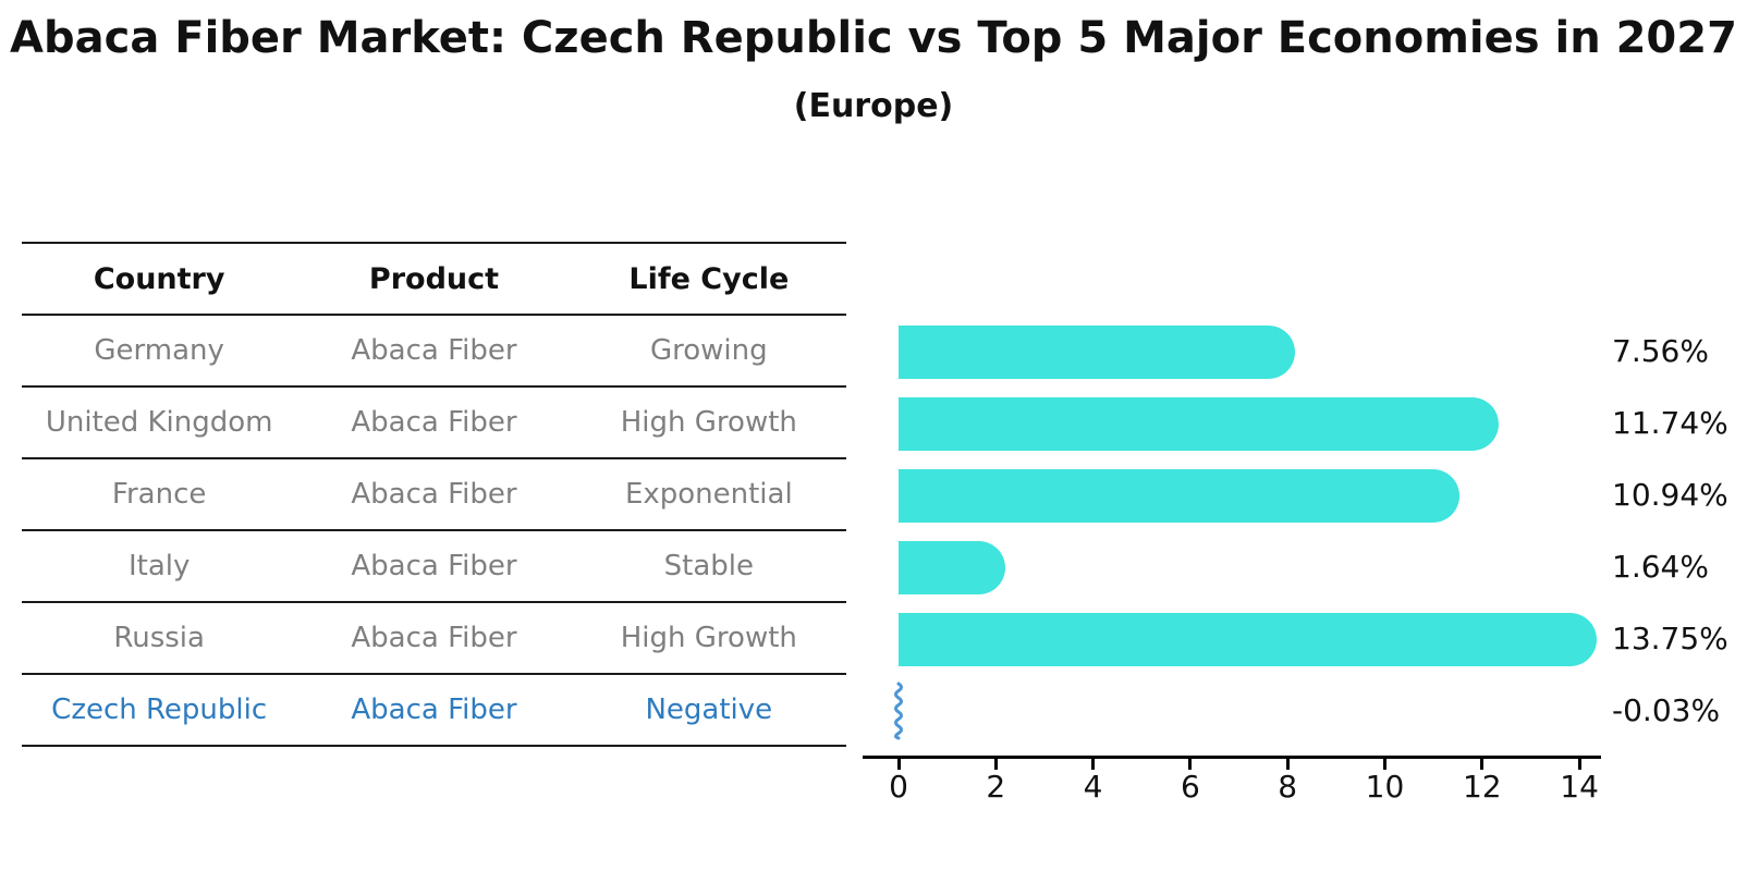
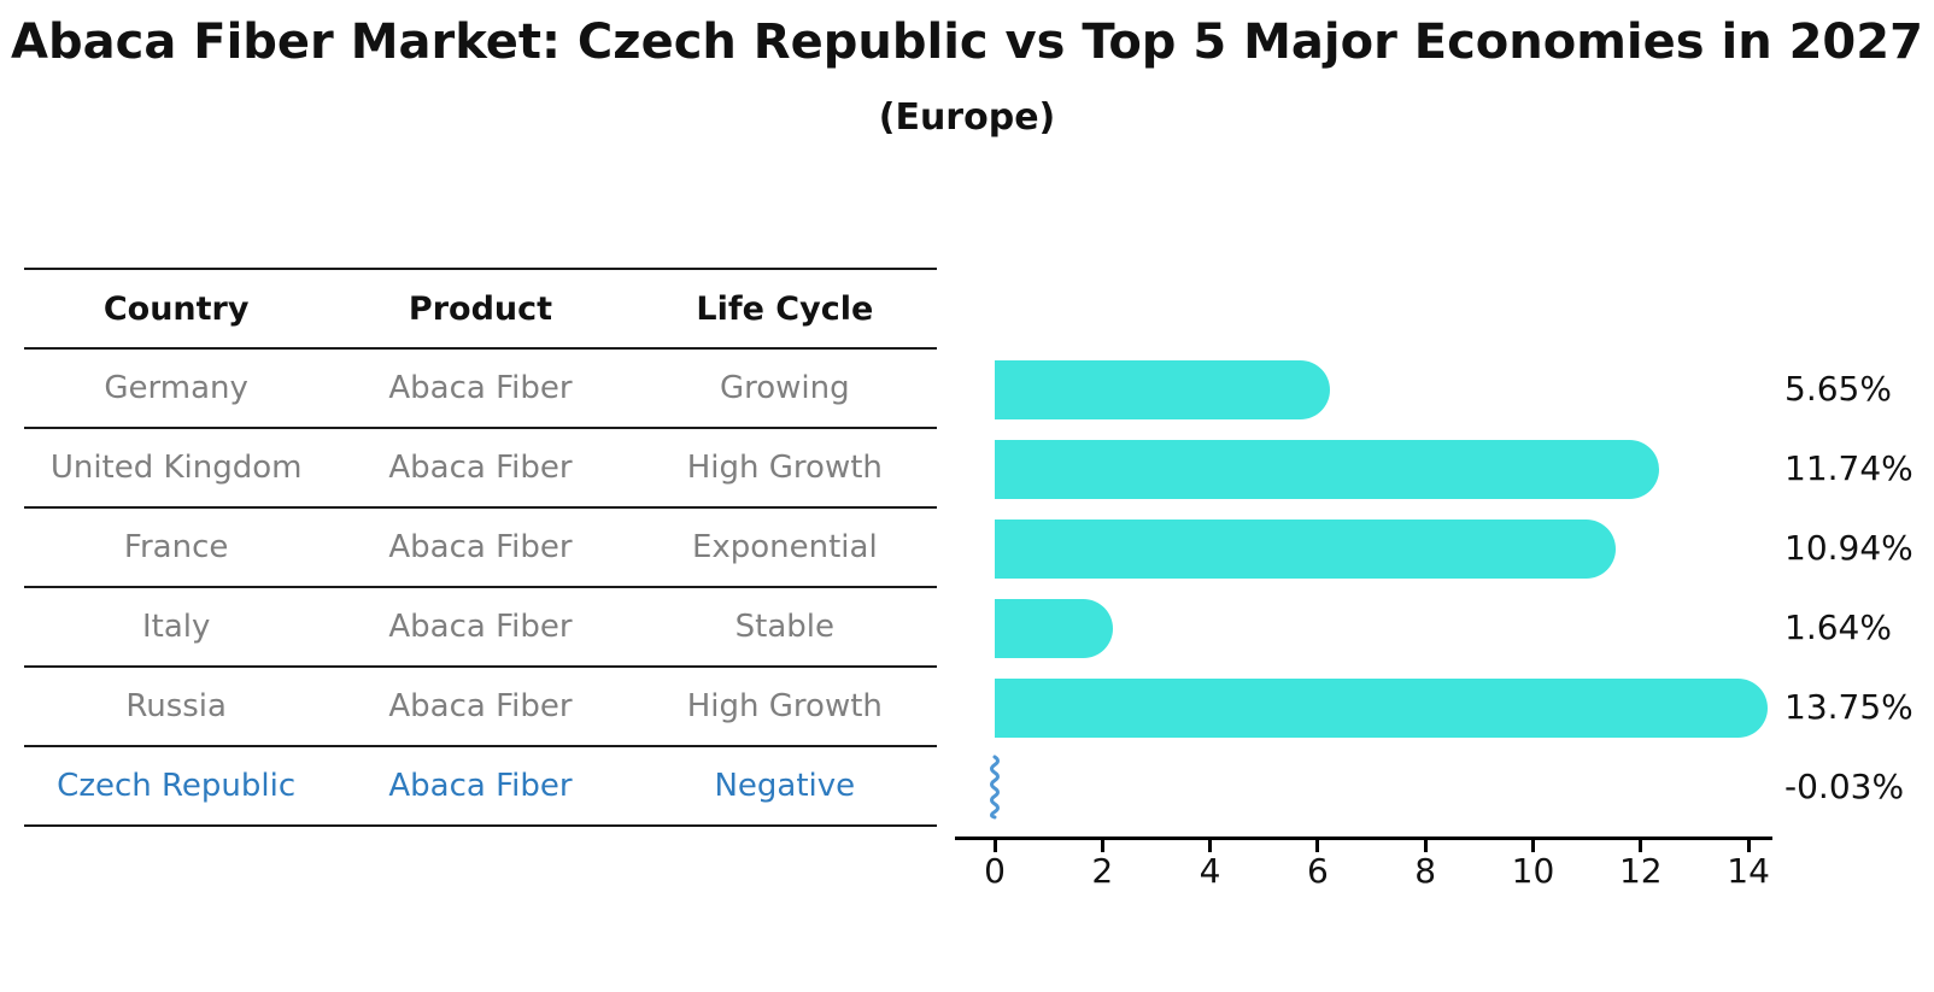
Germany: 7.56% -> 5.65%
